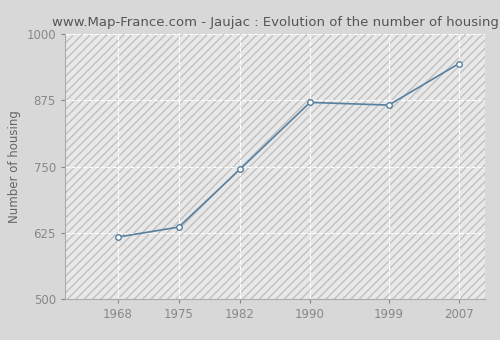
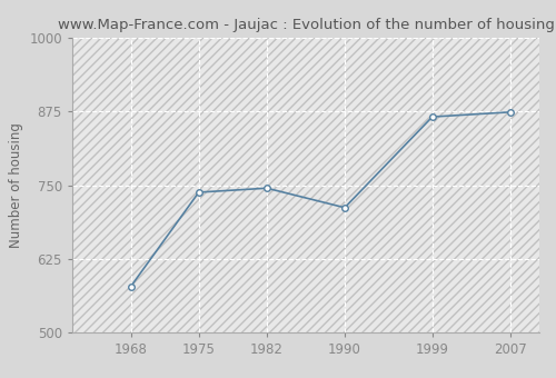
1968: 617 -> 578
1975: 636 -> 738
1990: 871 -> 712
2007: 944 -> 874
